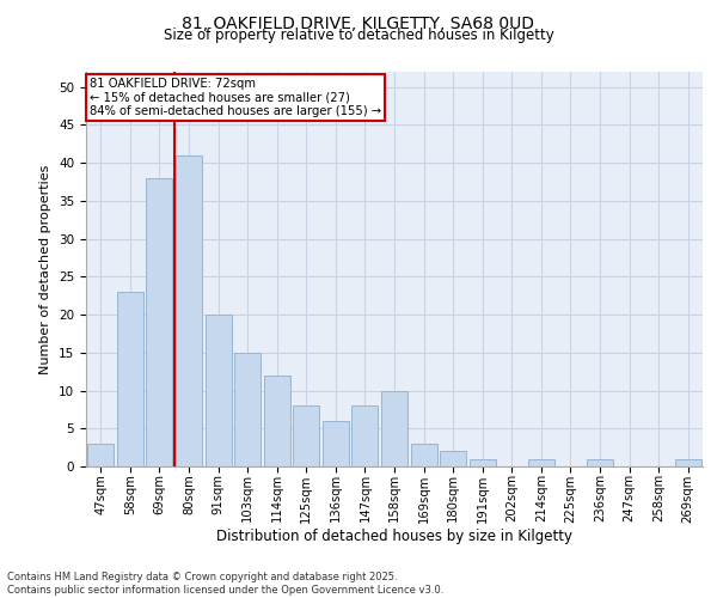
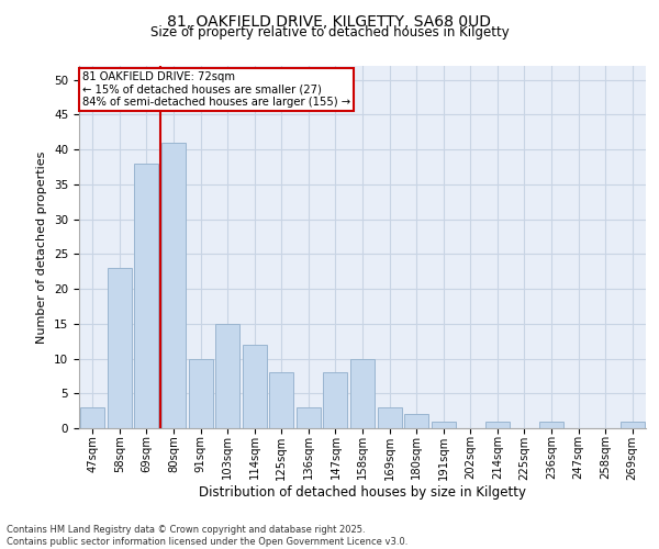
91sqm: 20 -> 10
136sqm: 6 -> 3
